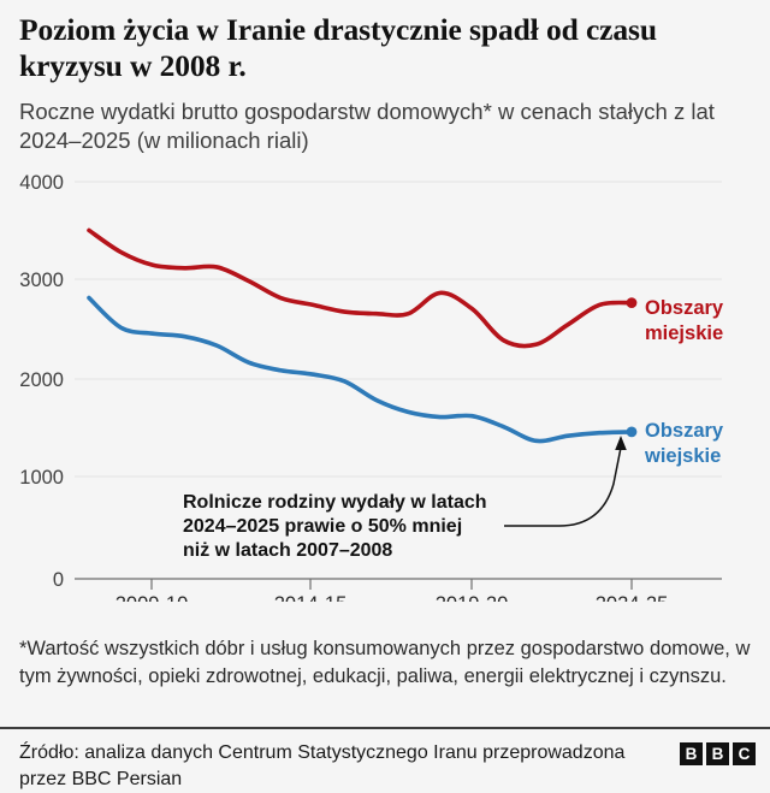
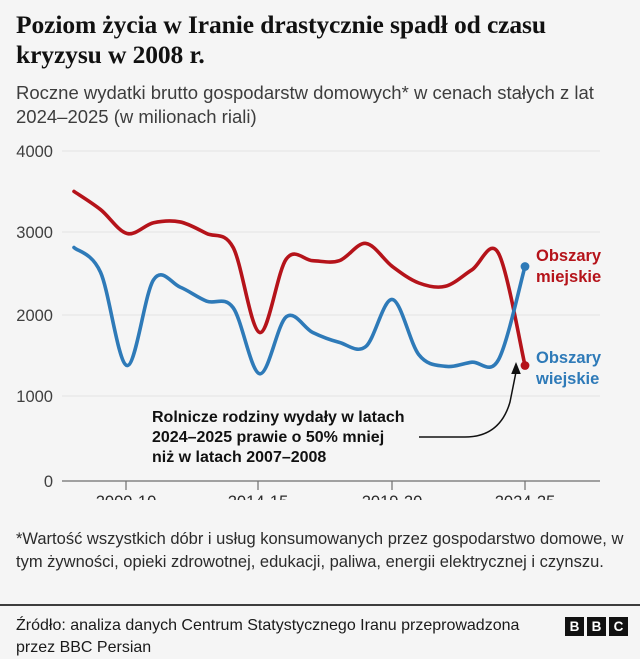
Obszary miejskie/2009-10: 3200 -> 3000
Obszary wiejskie/2009-10: 2500 -> 1400
Obszary miejskie/2014-15: 2800 -> 1800
Obszary wiejskie/2014-15: 2100 -> 1300
Obszary miejskie/2019-20: 2700 -> 2600
Obszary wiejskie/2019-20: 1600 -> 2200
Obszary miejskie/2024-25: 2800 -> 1400
Obszary wiejskie/2024-25: 1500 -> 2600
